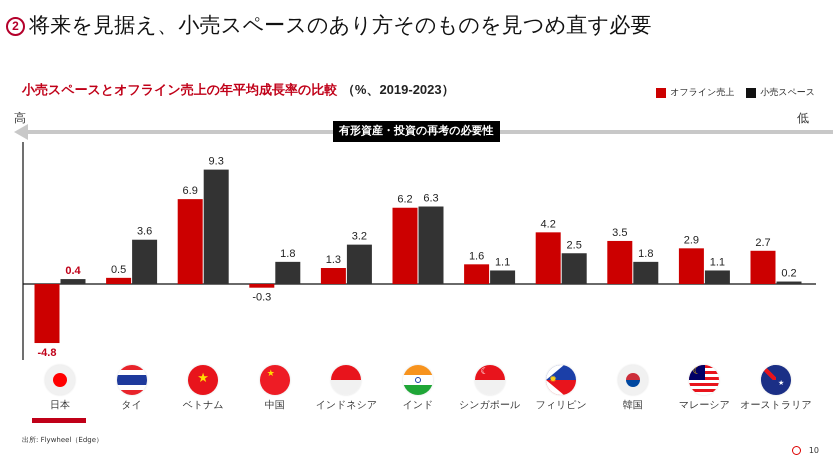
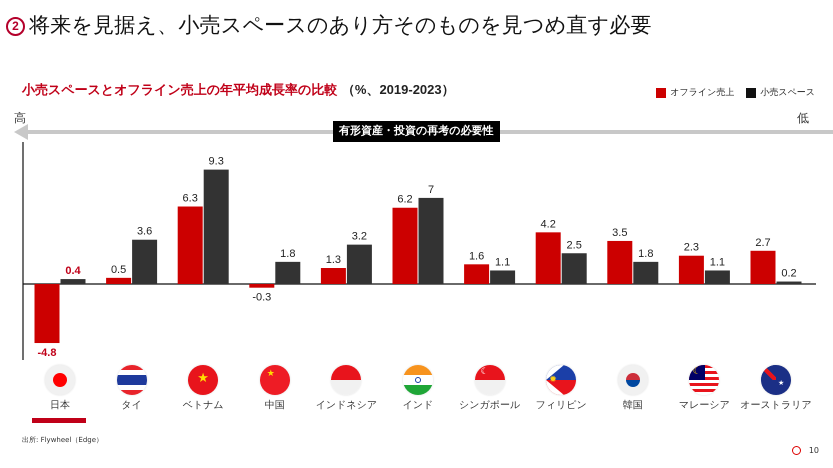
オフライン売上/ベトナム: 6.9 -> 6.3
小売スペース/インド: 6.3 -> 7
オフライン売上/マレーシア: 2.9 -> 2.3
